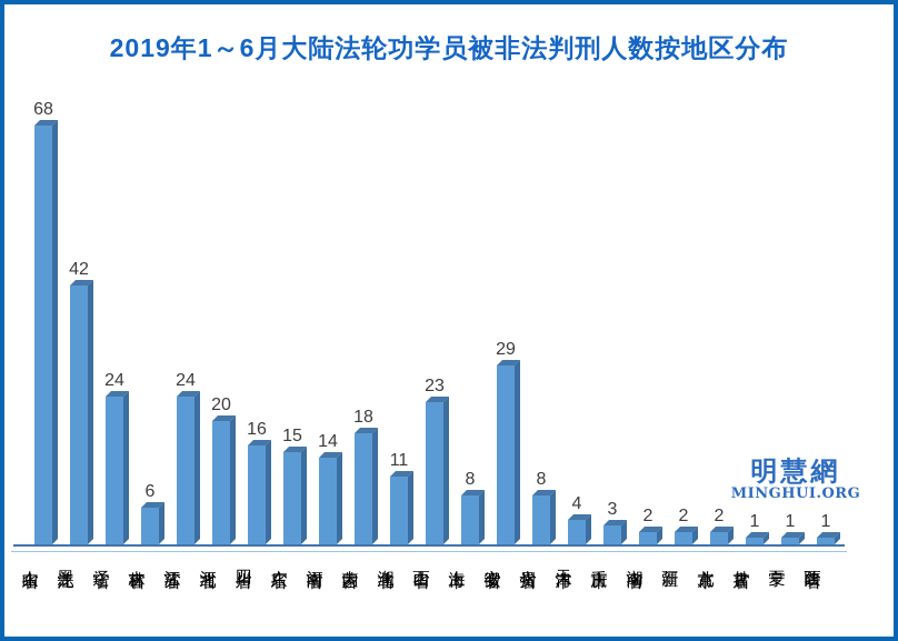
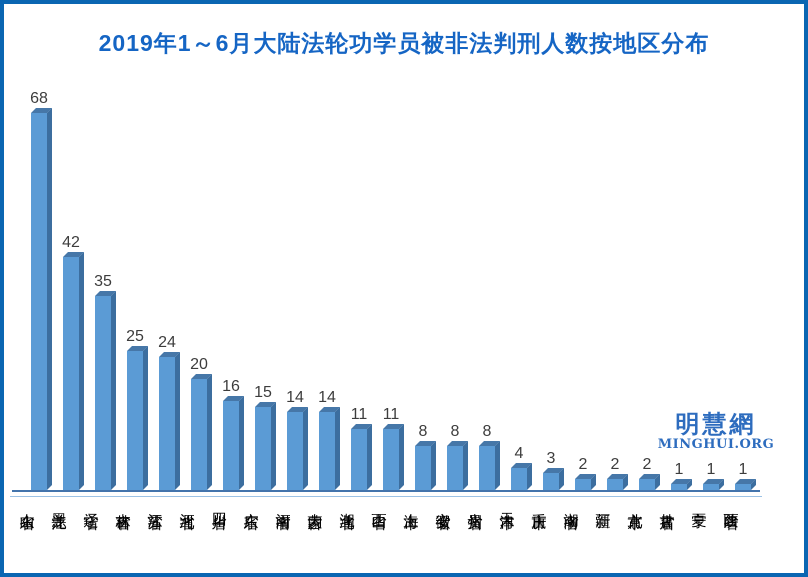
辽宁省: 24 -> 35
吉林省: 6 -> 25
内蒙古: 18 -> 14
山西省: 23 -> 11
安徽省: 29 -> 8
